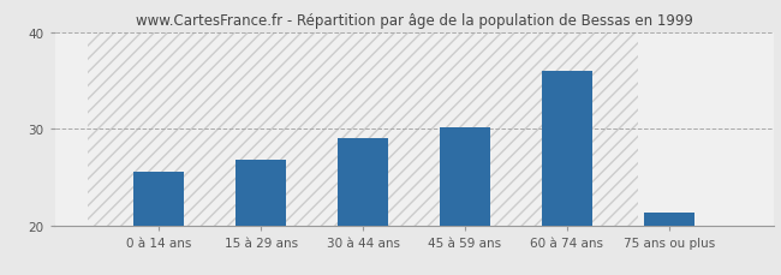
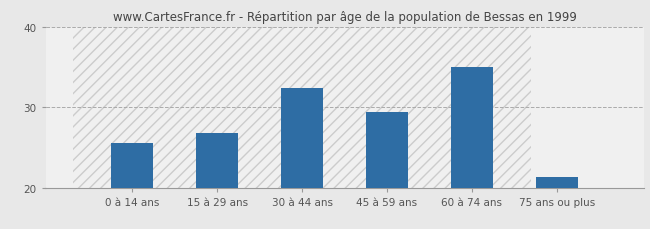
30 à 44 ans: 29.0 -> 32.4
45 à 59 ans: 30.1 -> 29.4
60 à 74 ans: 36.0 -> 35.0
